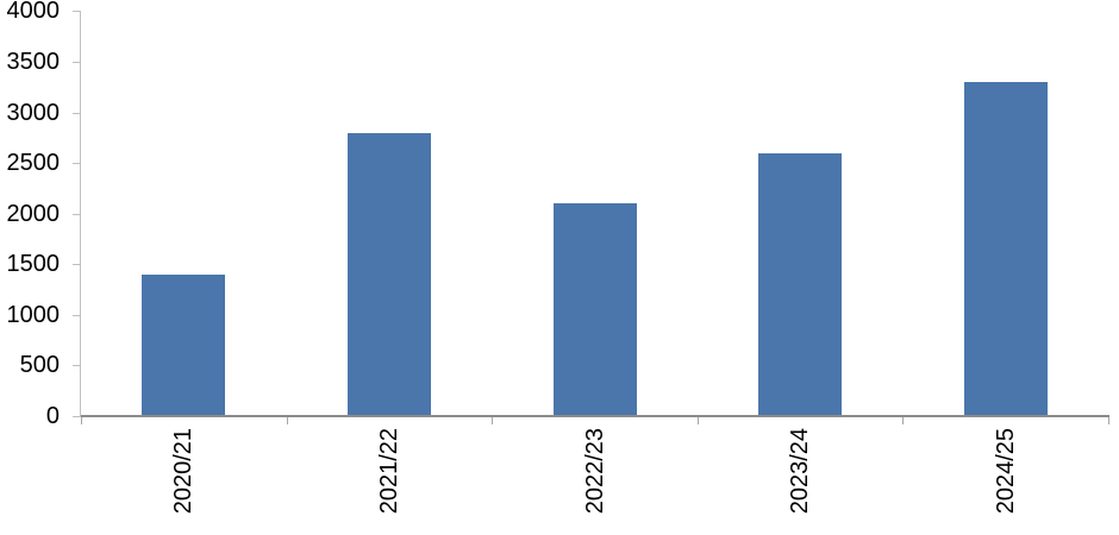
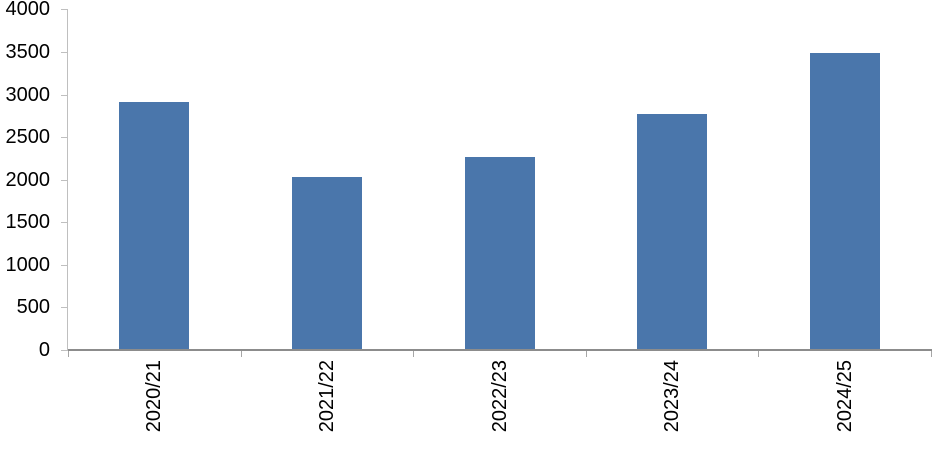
2020/21: 1400 -> 2900
2021/22: 2800 -> 2000
2022/23: 2100 -> 2300
2023/24: 2600 -> 2800
2024/25: 3300 -> 3500
